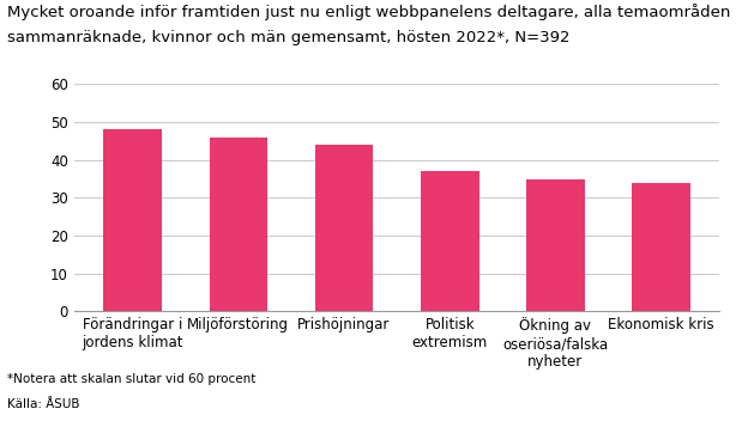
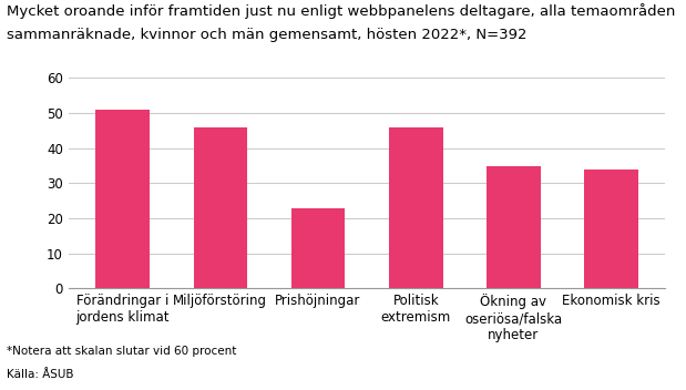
Förändringar i jordens klimat: 48 -> 51
Prishöjningar: 44 -> 23
Politisk extremism: 37 -> 46
